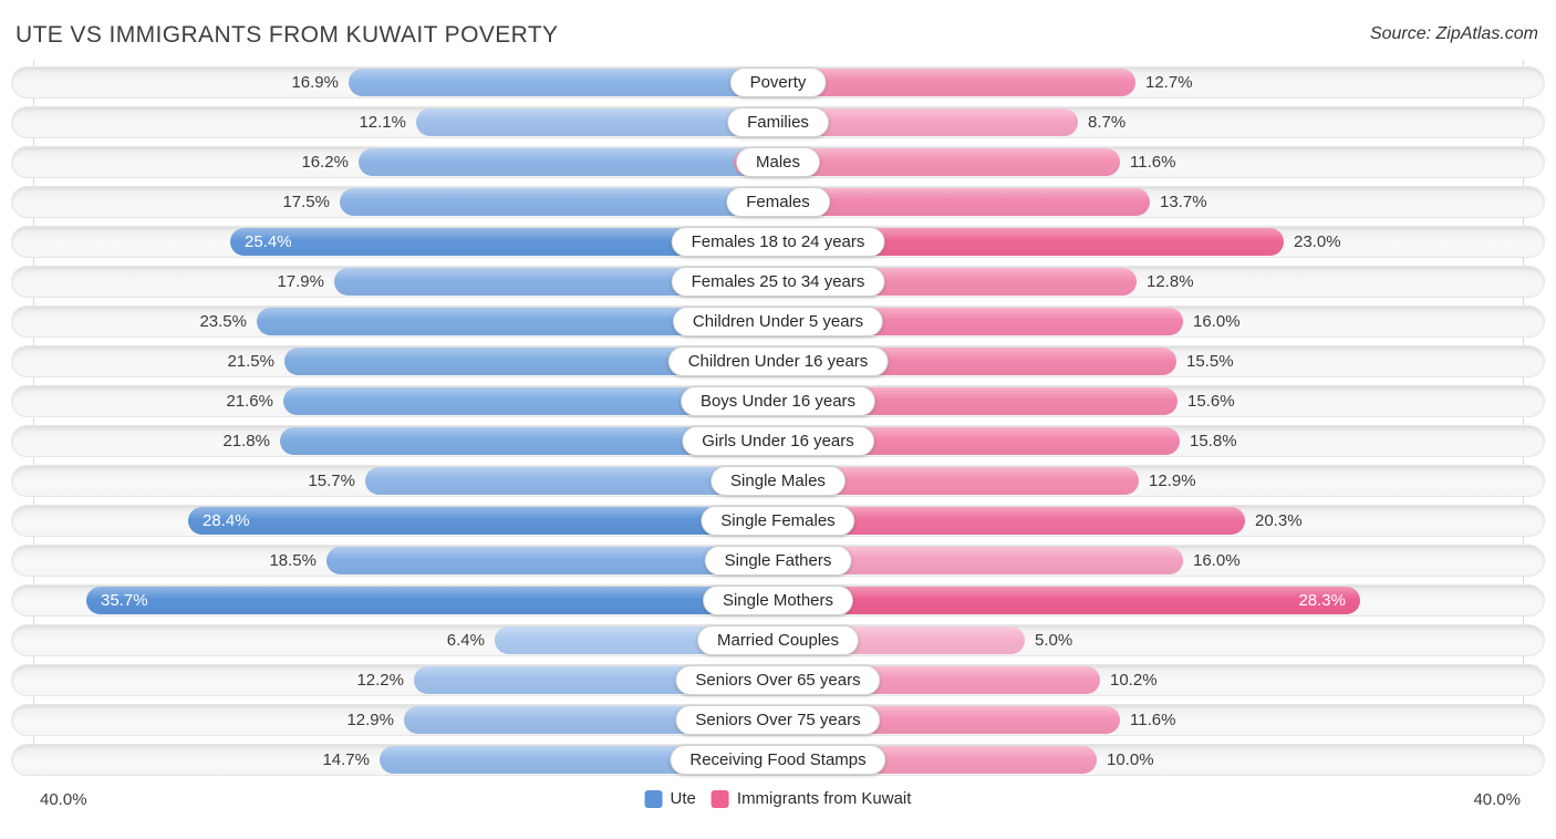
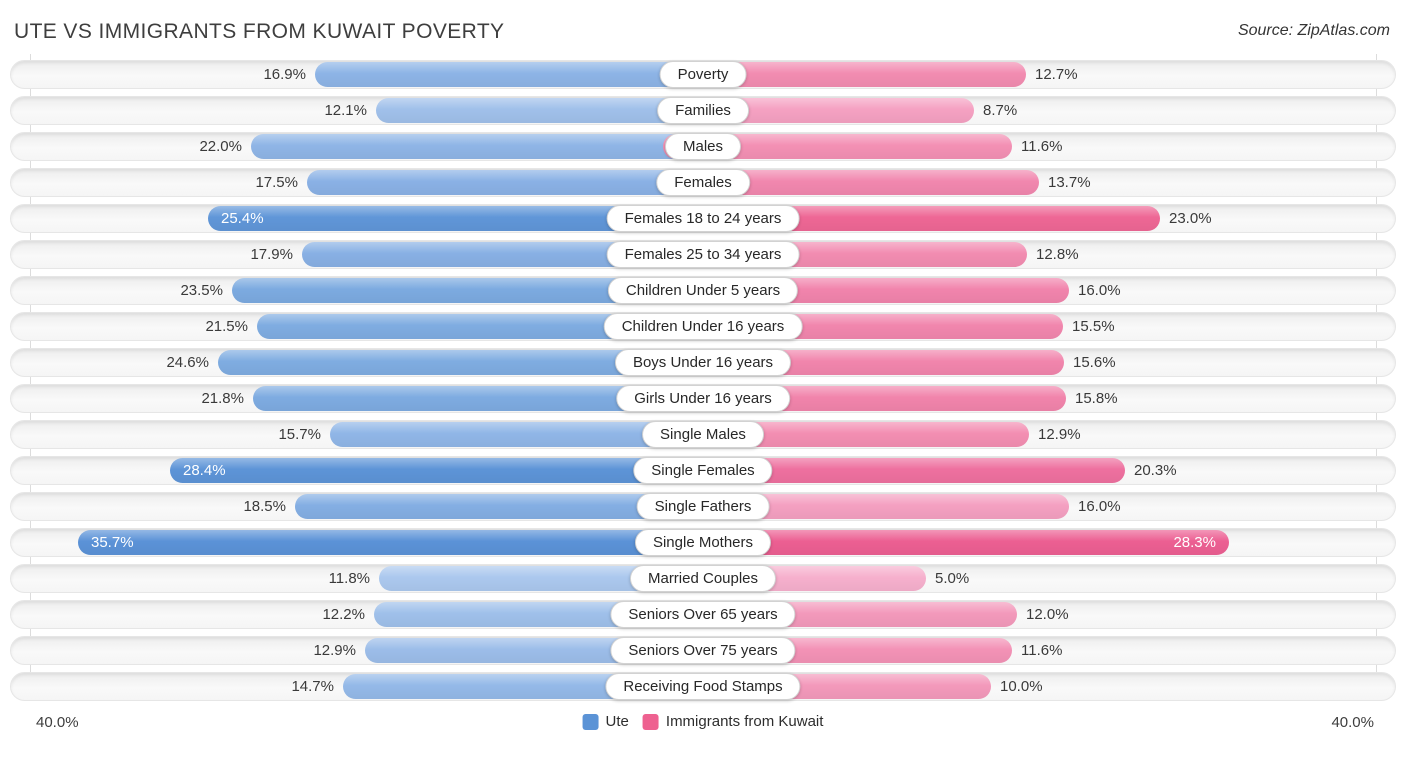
Ute/Males: 16.2% -> 22.0%
Ute/Boys Under 16 years: 21.6% -> 24.6%
Ute/Married Couples: 6.4% -> 11.8%
Immigrants from Kuwait/Seniors Over 65 years: 10.2% -> 12.0%
